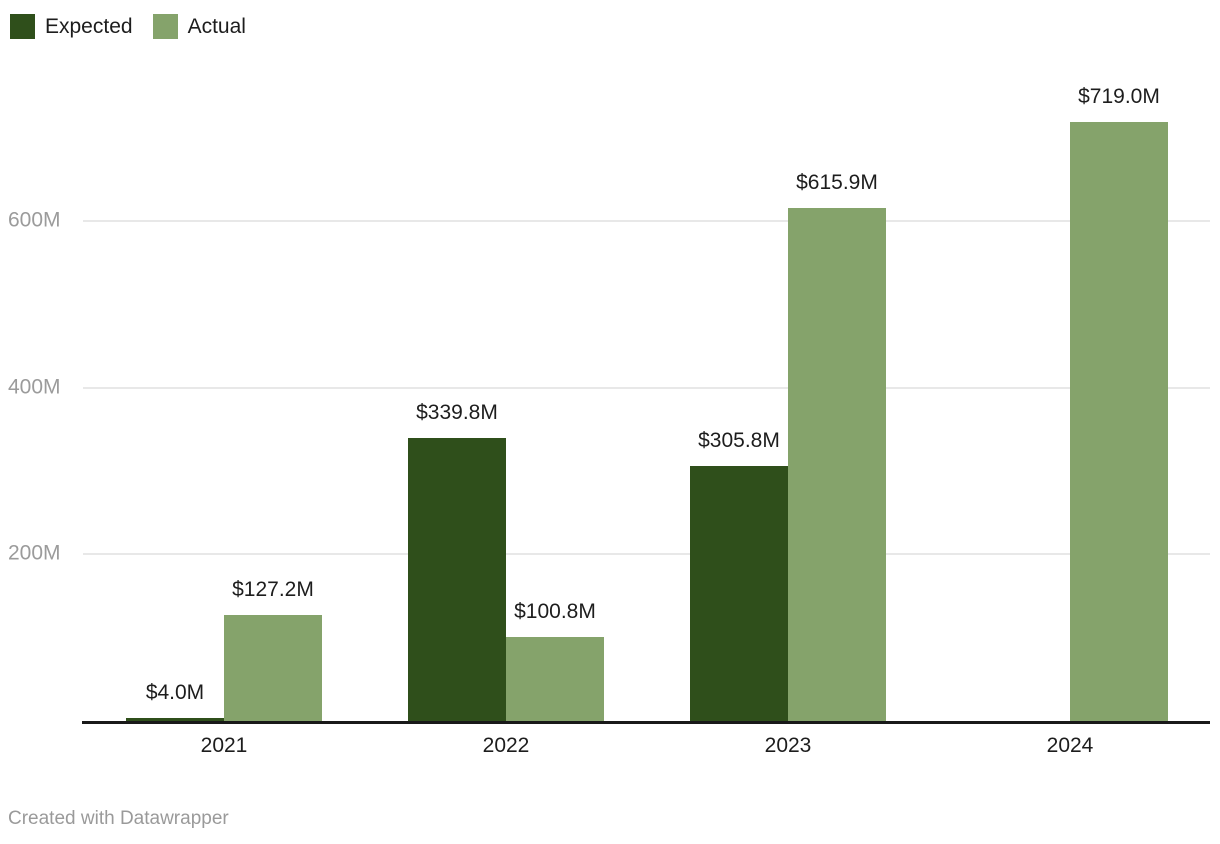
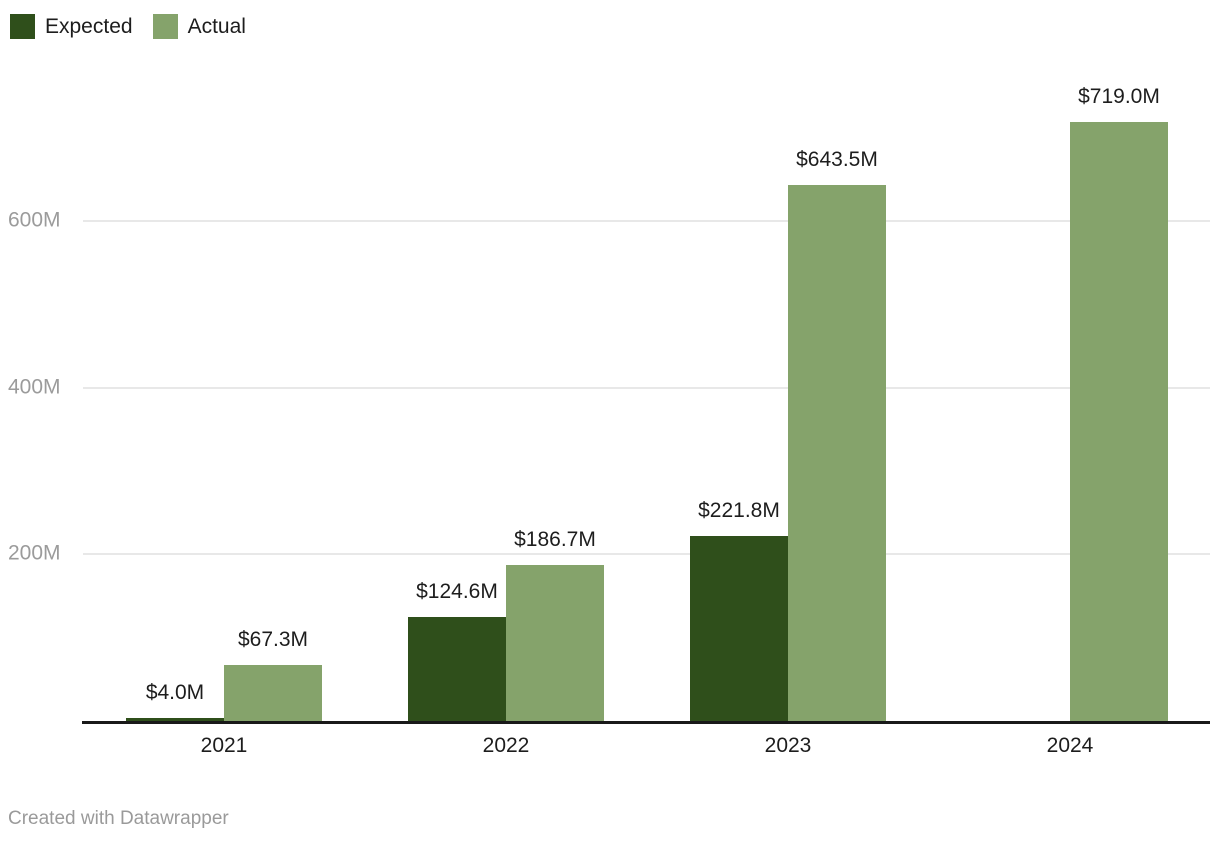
Actual/2021: $127.2M -> $67.3M
Expected/2022: $339.8M -> $124.6M
Actual/2022: $100.8M -> $186.7M
Expected/2023: $305.8M -> $221.8M
Actual/2023: $615.9M -> $643.5M
